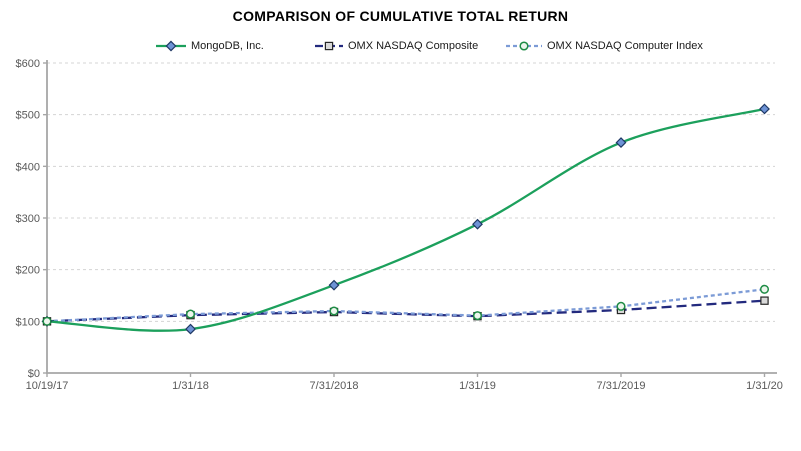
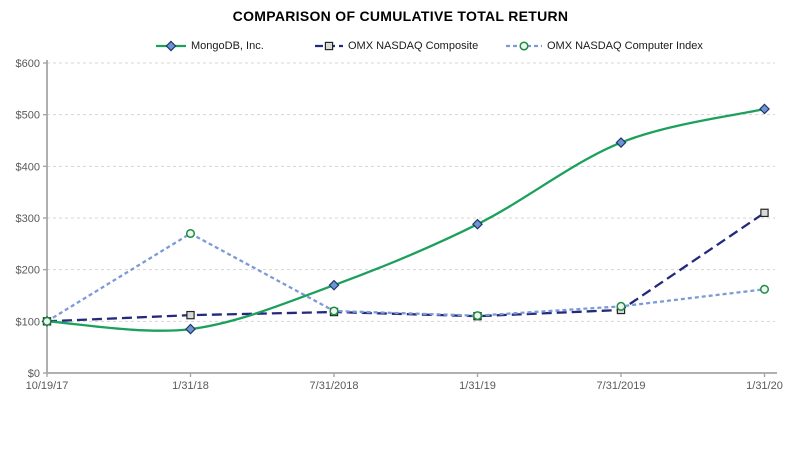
OMX NASDAQ Computer Index/1/31/18: $110 -> $270
OMX NASDAQ Composite/1/31/20: $140 -> $310
